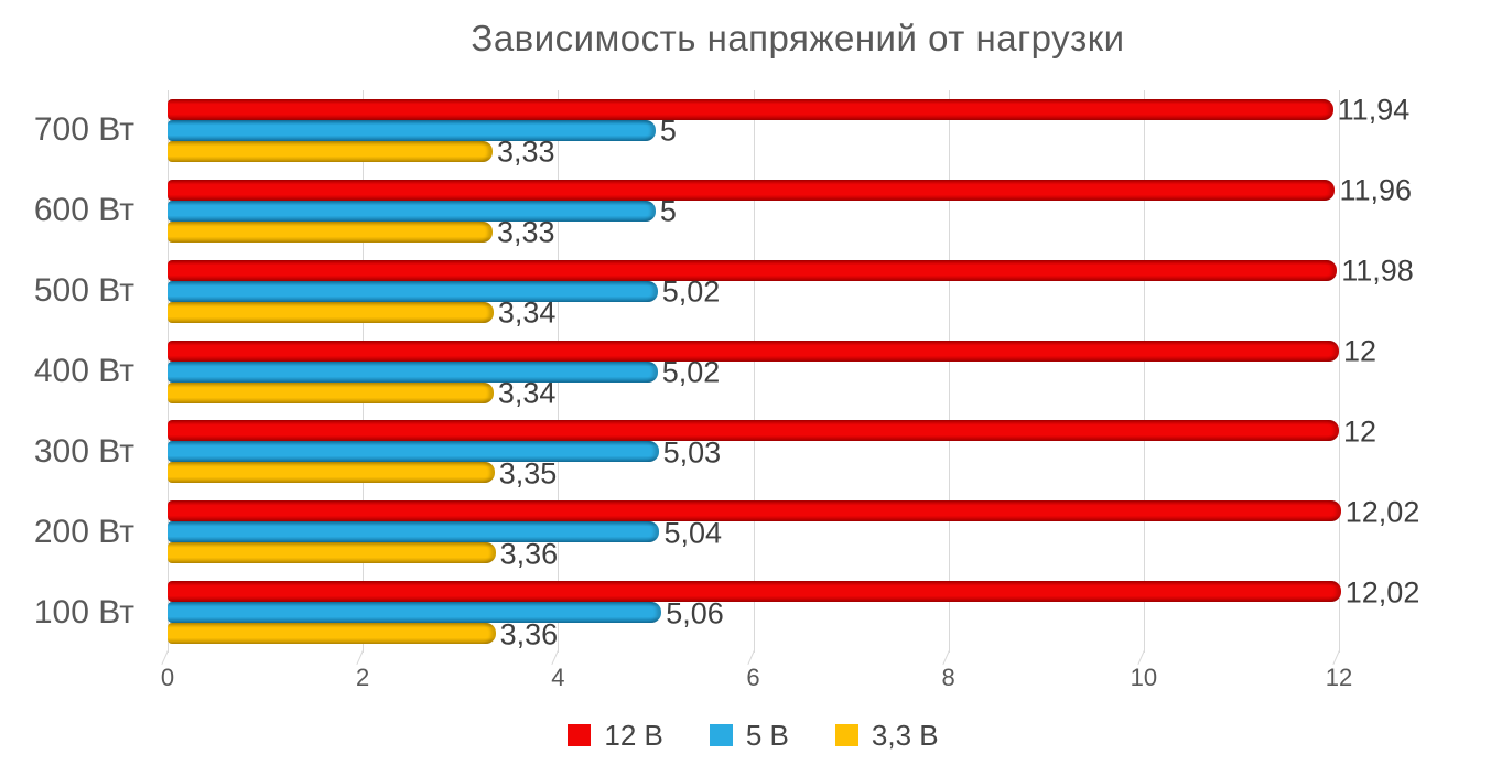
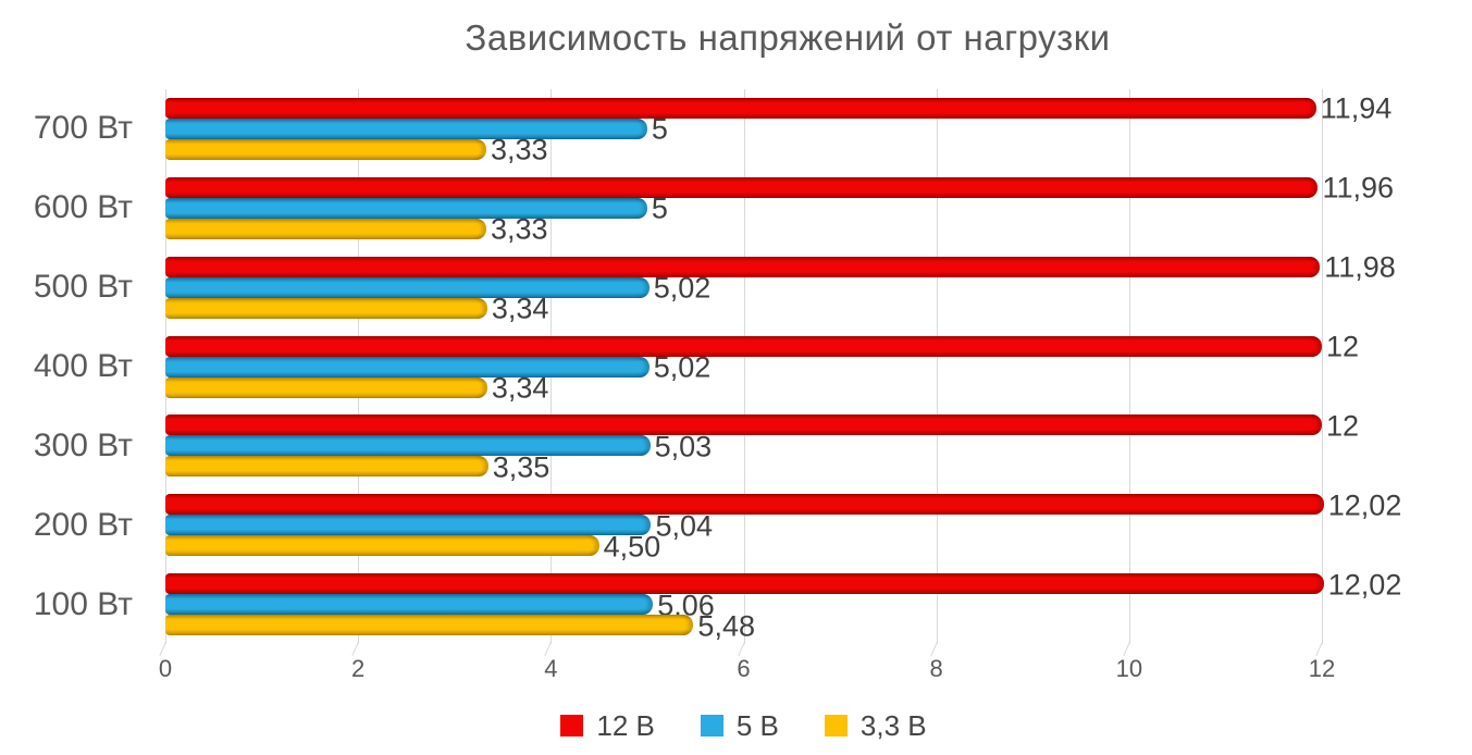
3,3 В/200 Вт: 3,36 -> 4,50
3,3 В/100 Вт: 3,36 -> 5,48
